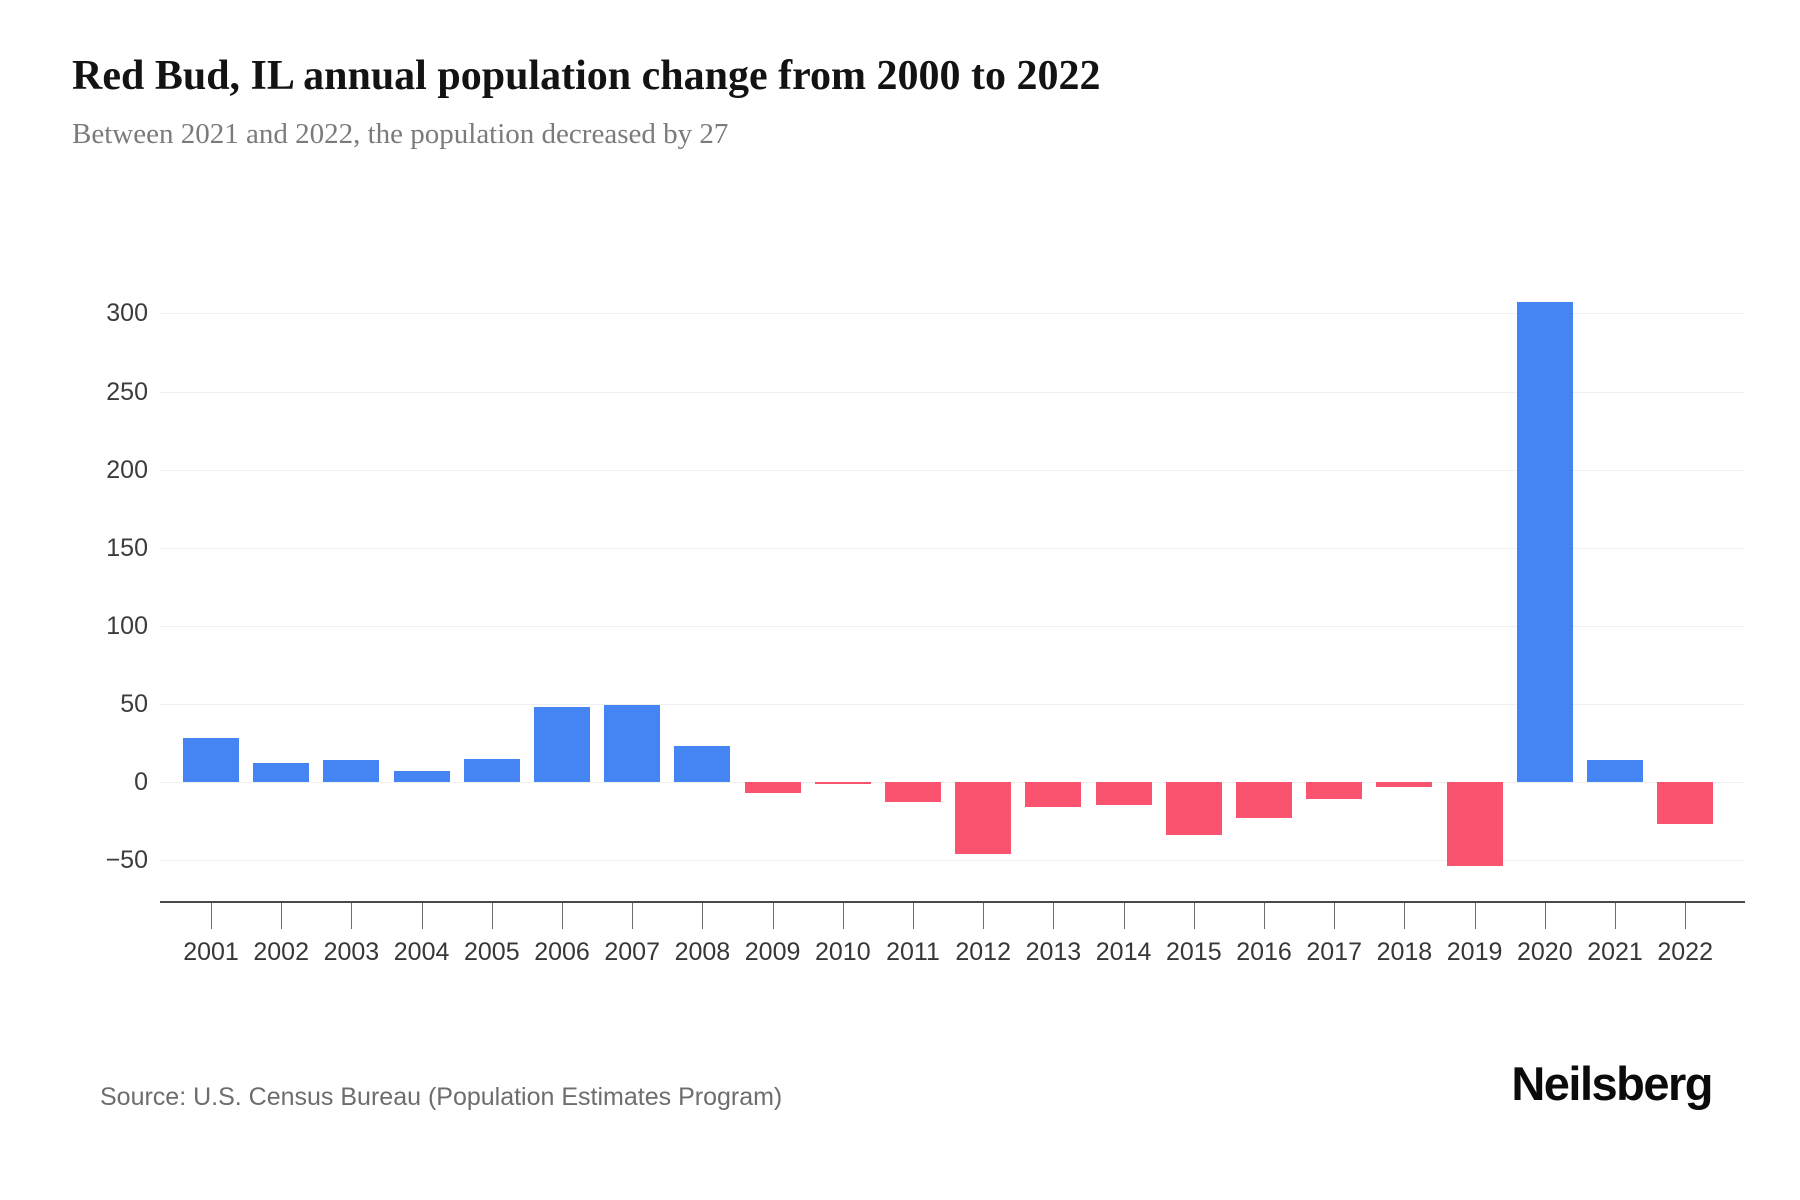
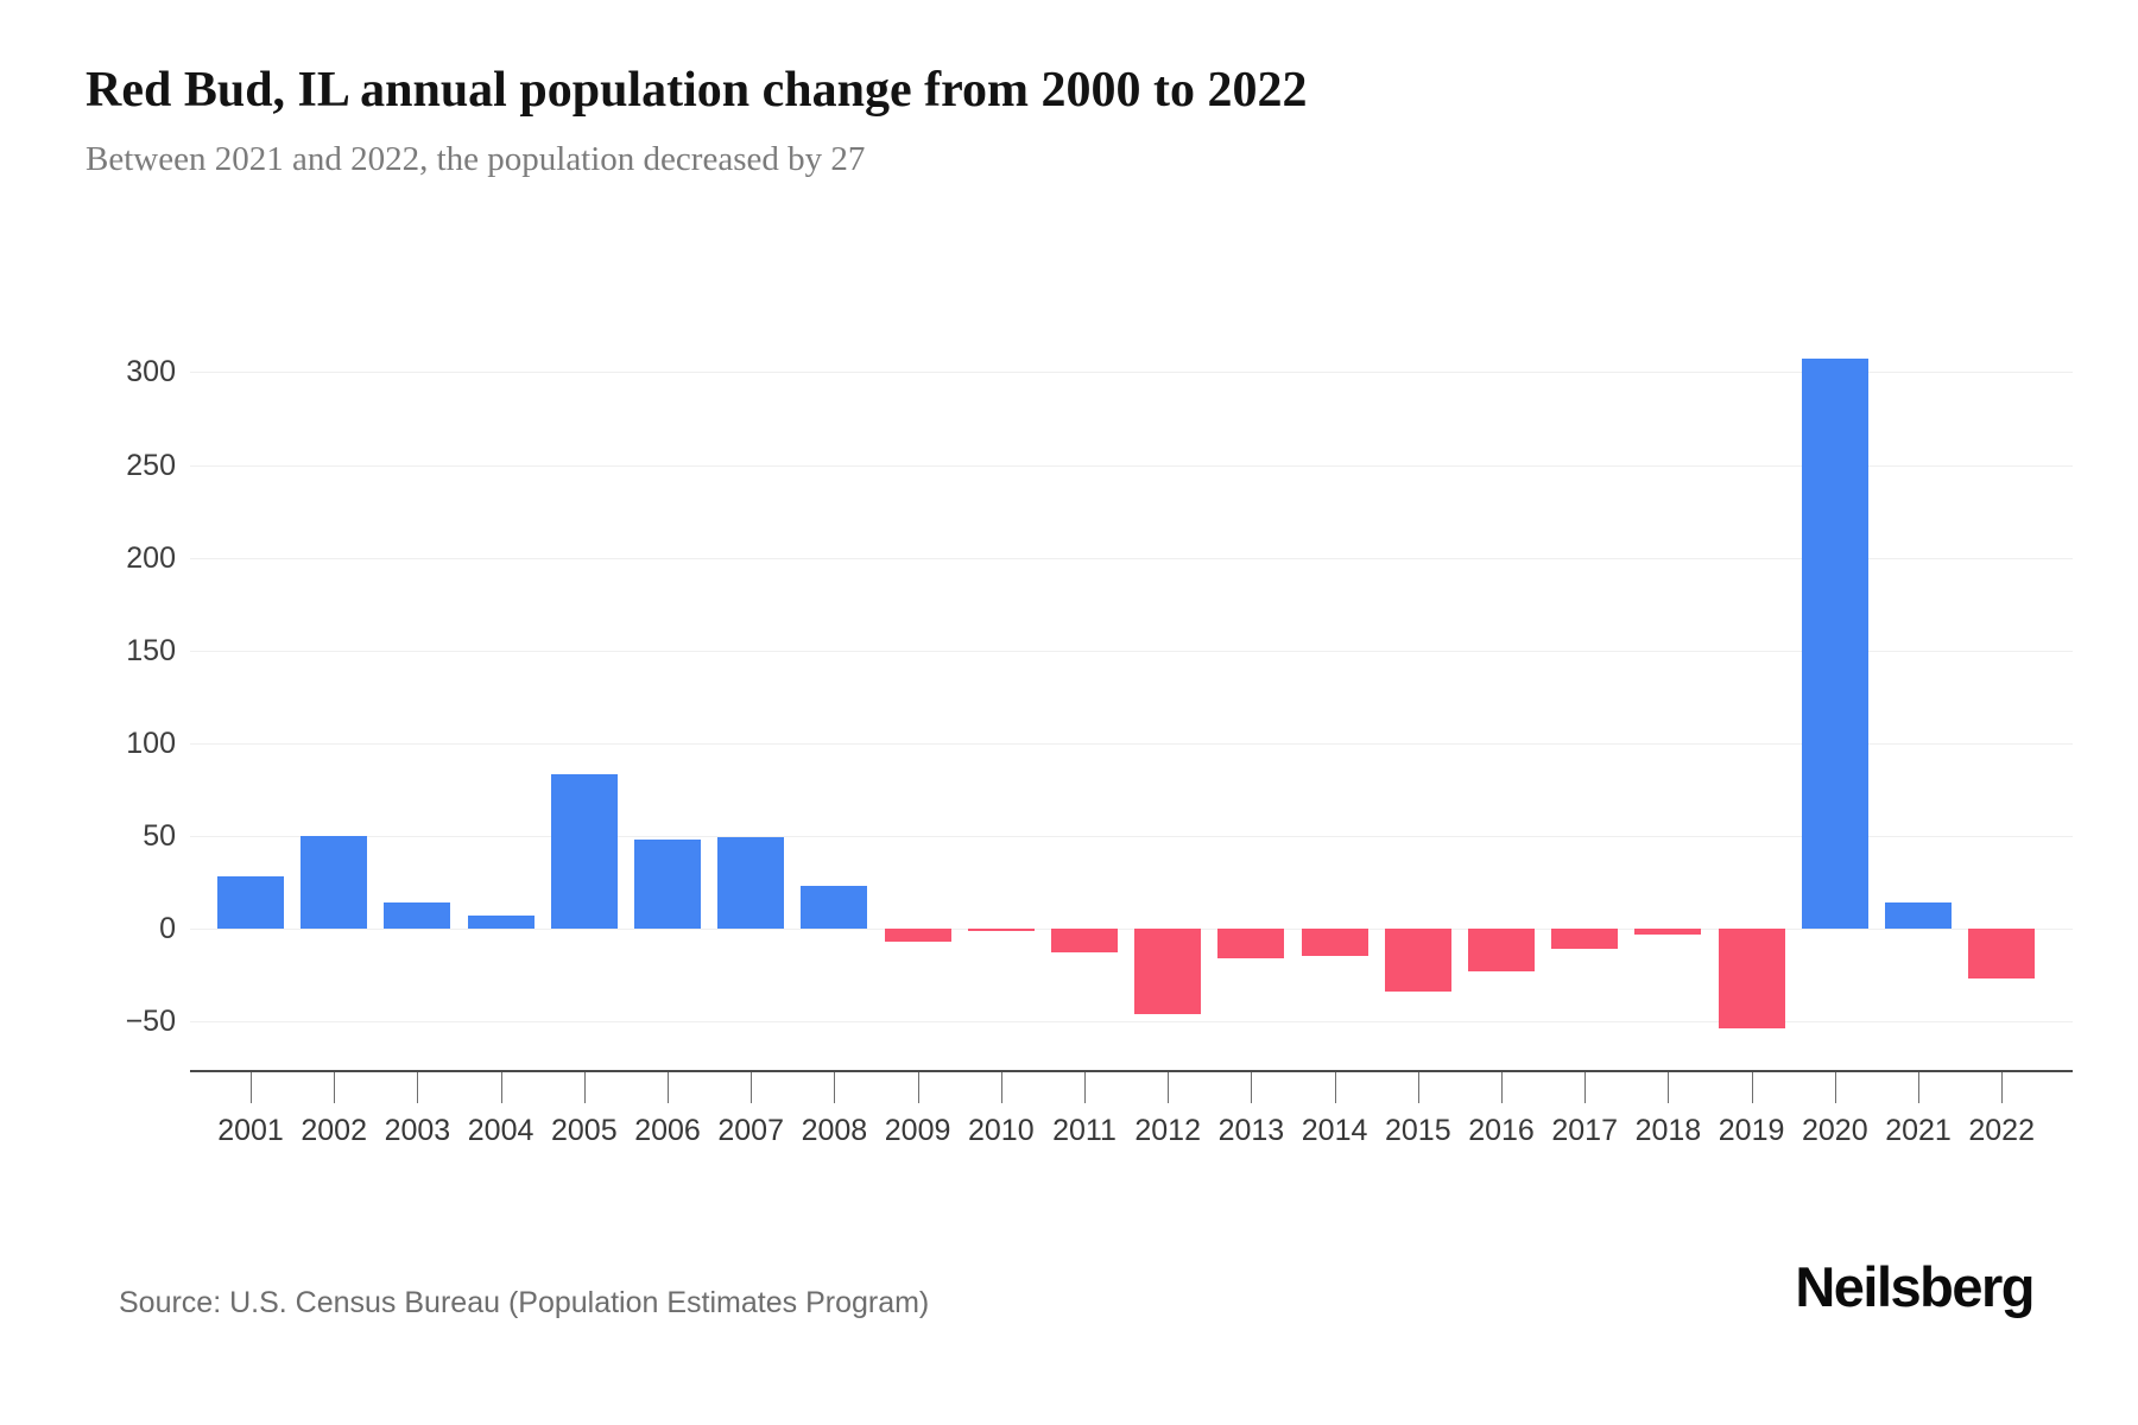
2002: 12 -> 50
2005: 15 -> 83
